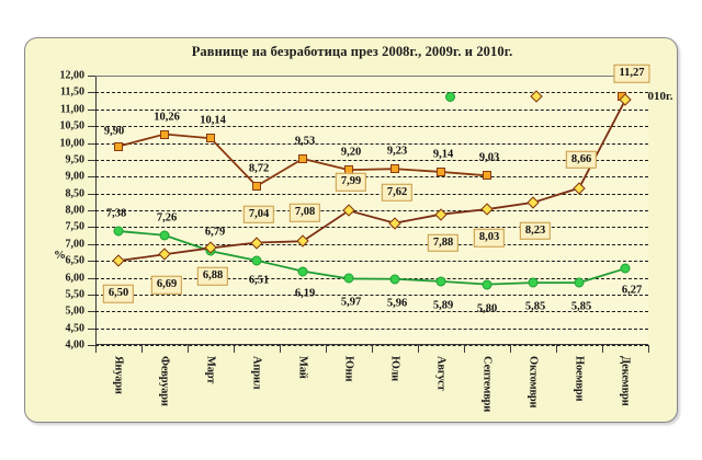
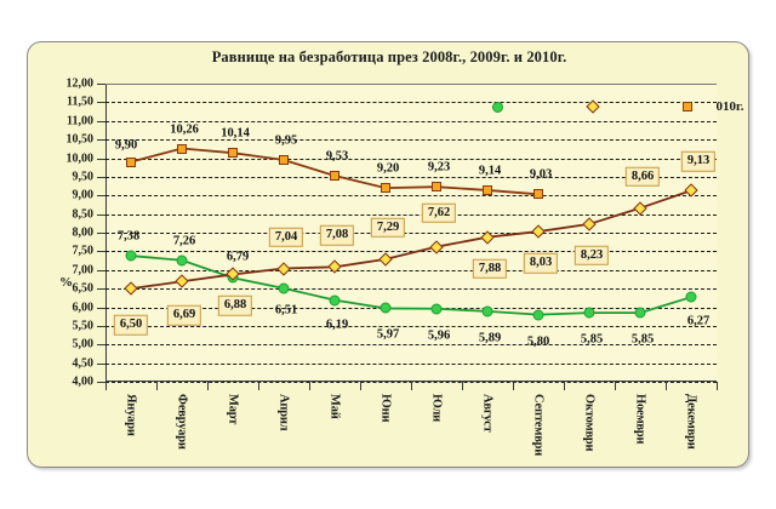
2010г./Април: 8,72 -> 9,95
2009г./Юни: 7,99 -> 7,29
2009г./Декември: 11,27 -> 9,13
